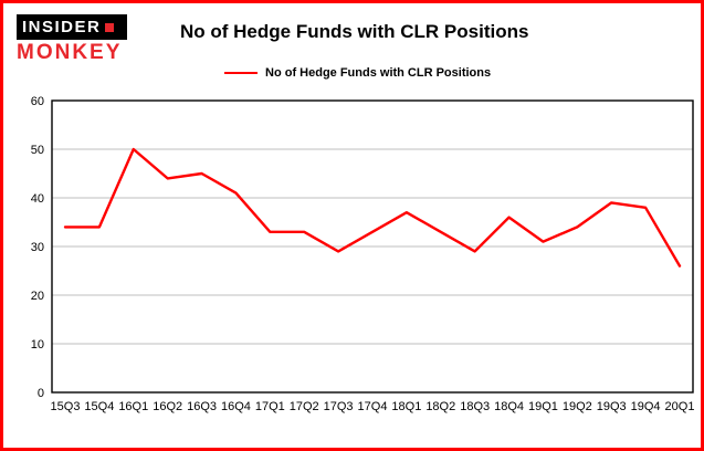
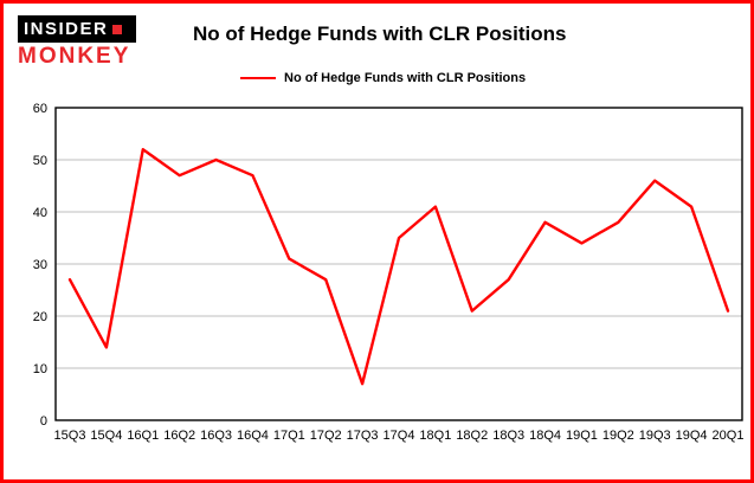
15Q3: 34 -> 27
15Q4: 34 -> 14
16Q1: 50 -> 52
16Q2: 44 -> 47
16Q3: 45 -> 50
16Q4: 41 -> 47
17Q1: 33 -> 31
17Q2: 33 -> 27
17Q3: 29 -> 7
17Q4: 33 -> 35
18Q1: 37 -> 41
18Q2: 33 -> 21
18Q3: 29 -> 27
18Q4: 36 -> 38
19Q1: 31 -> 34
19Q2: 34 -> 38
19Q3: 39 -> 46
19Q4: 38 -> 41
20Q1: 26 -> 21
